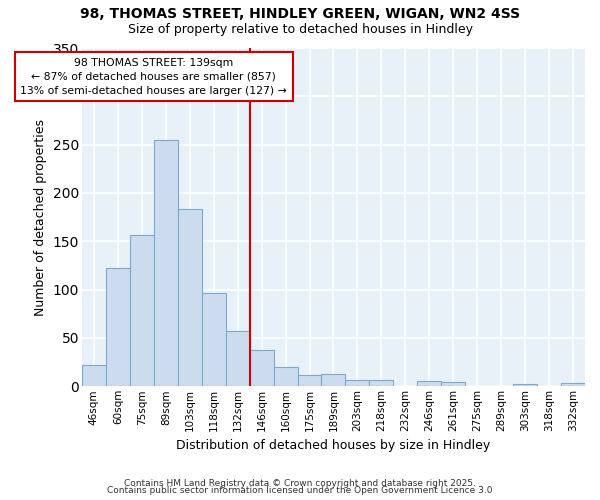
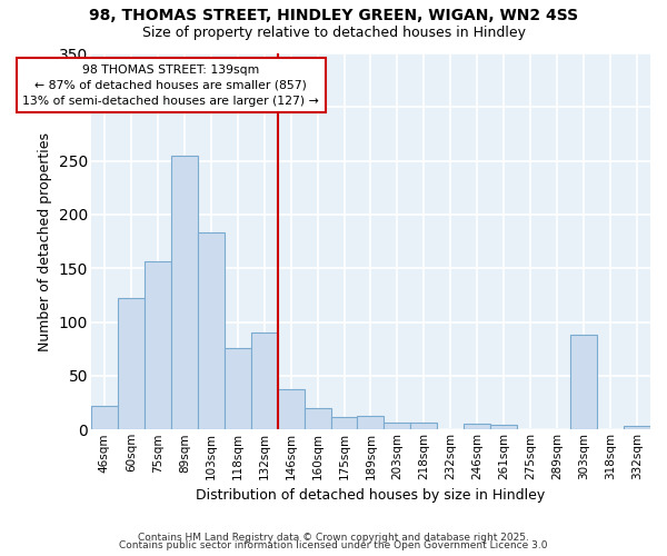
118sqm: 97 -> 76
132sqm: 57 -> 90
303sqm: 2 -> 88
